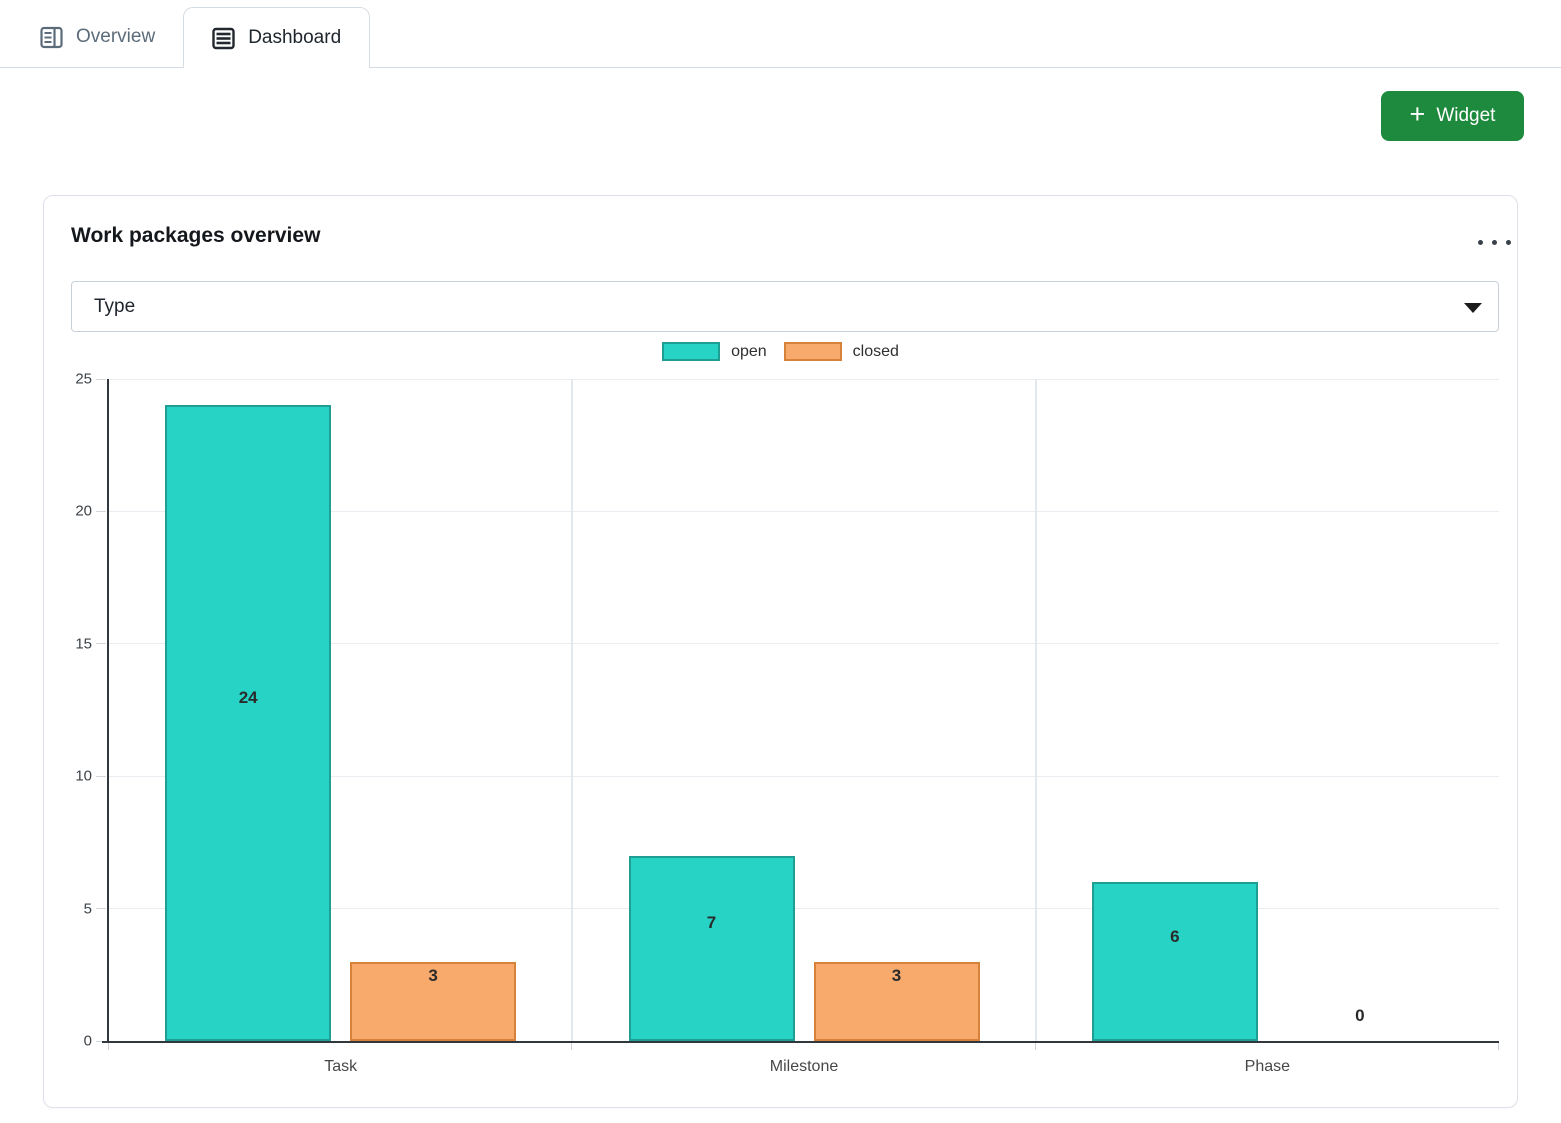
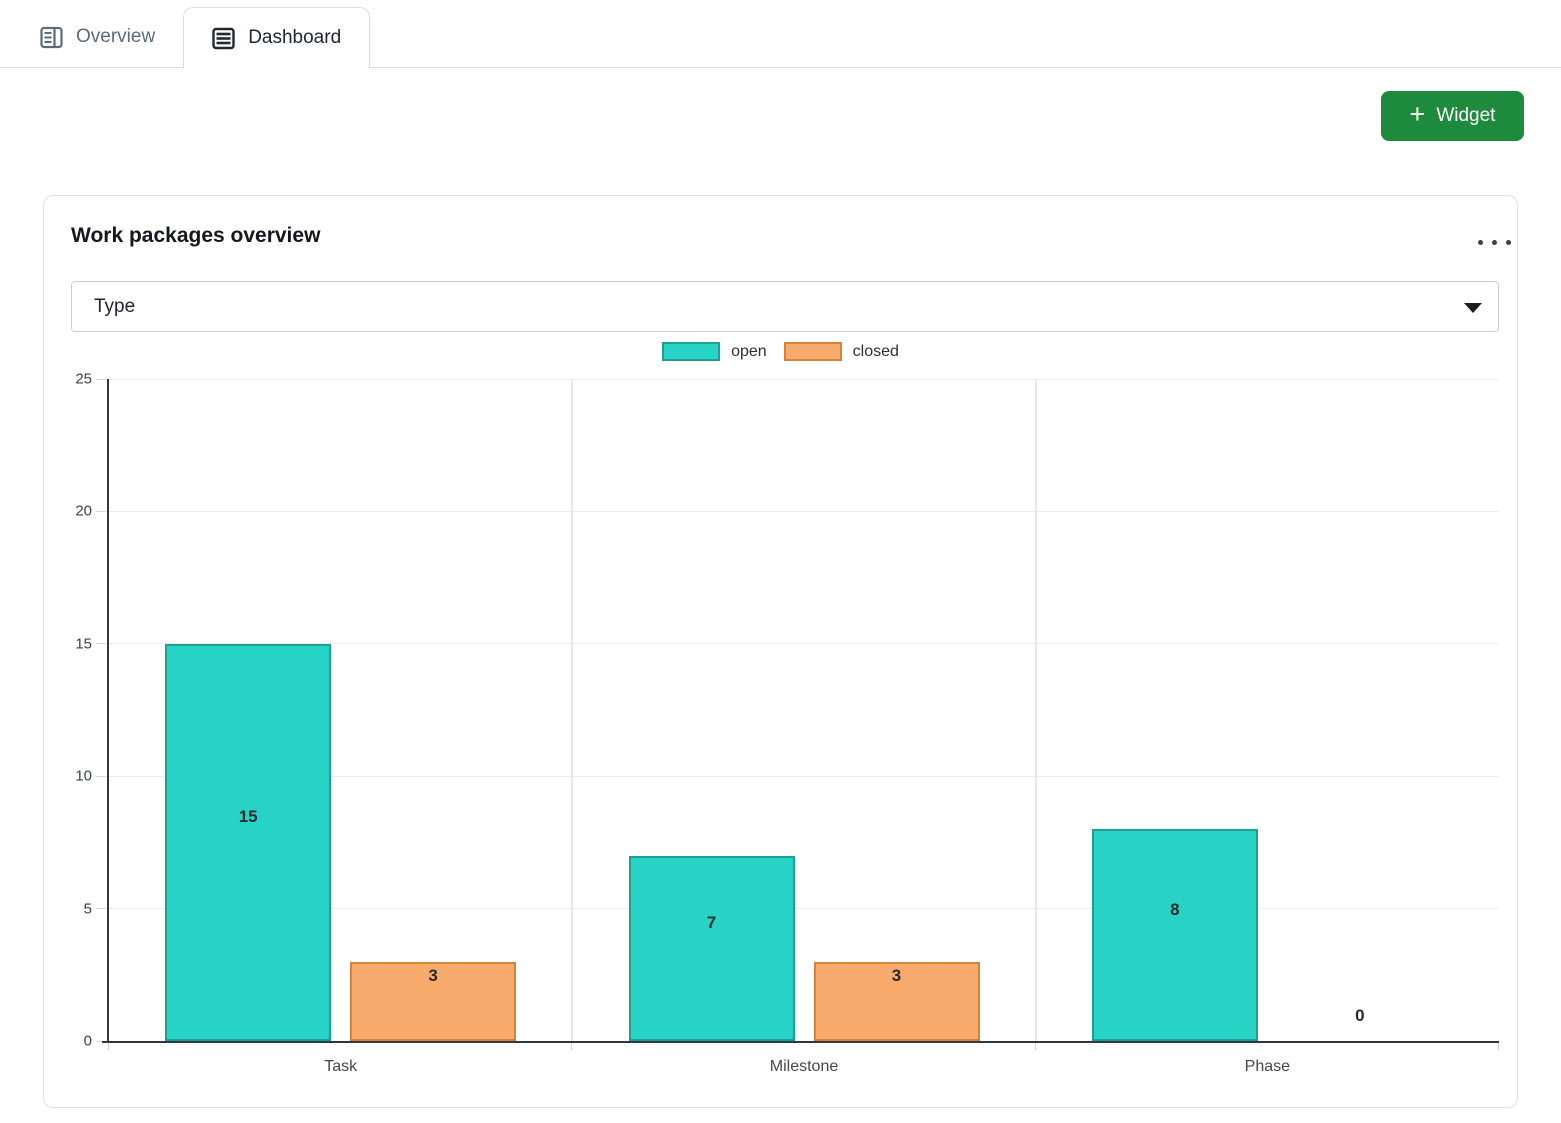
open/Task: 24 -> 15
open/Phase: 6 -> 8
